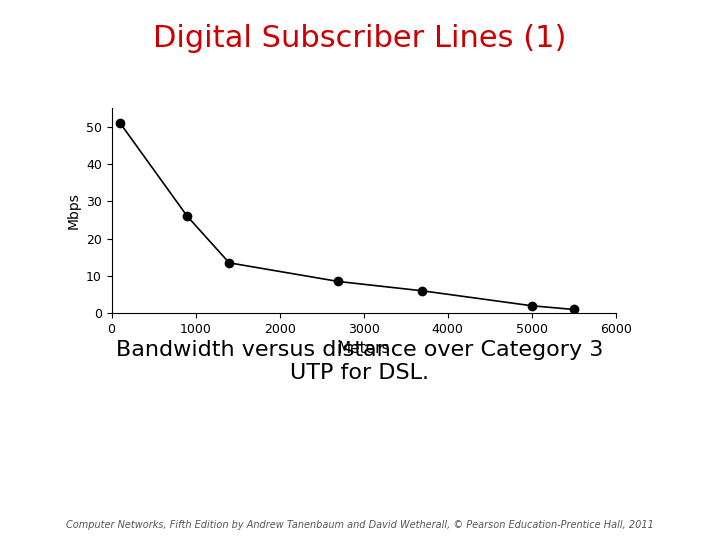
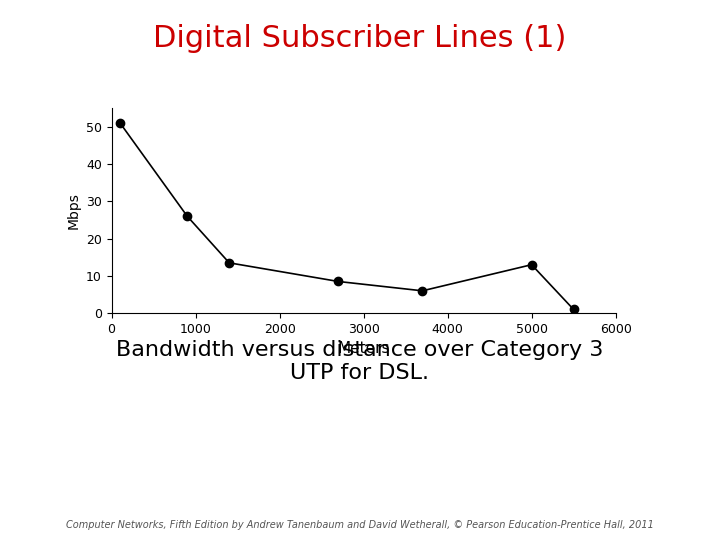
5000: 2.0 -> 13.0
